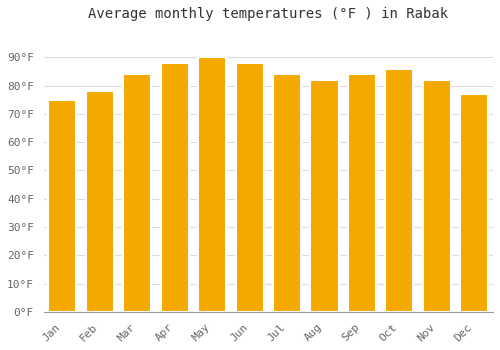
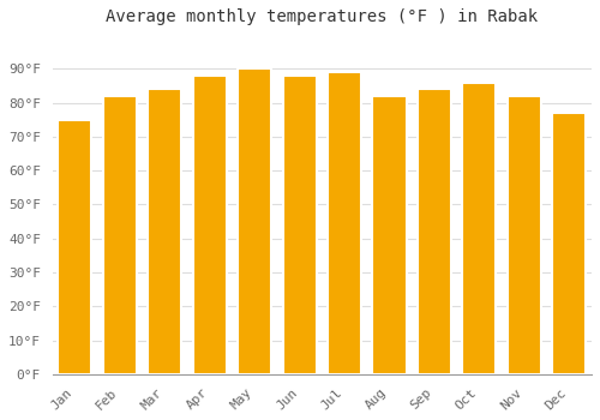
Feb: 78°F -> 82°F
Jul: 84°F -> 89°F
